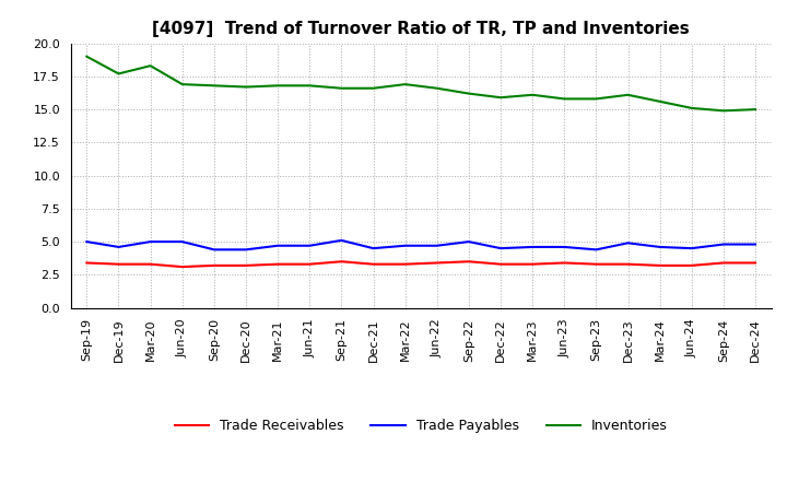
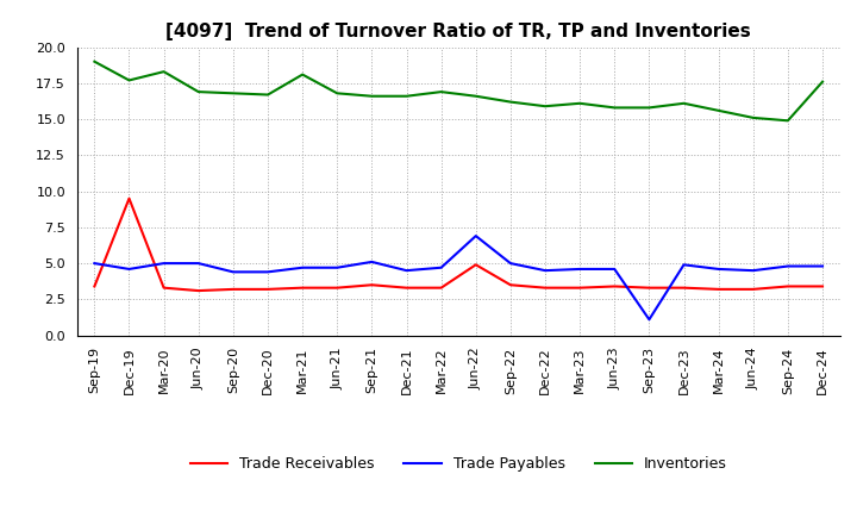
Trade Receivables/Dec-19: 3.3 -> 9.5
Inventories/Mar-21: 16.8 -> 18.1
Trade Receivables/Jun-22: 3.4 -> 4.9
Trade Payables/Jun-22: 4.7 -> 6.9
Trade Payables/Sep-23: 4.4 -> 1.1
Inventories/Dec-24: 15.0 -> 17.6
